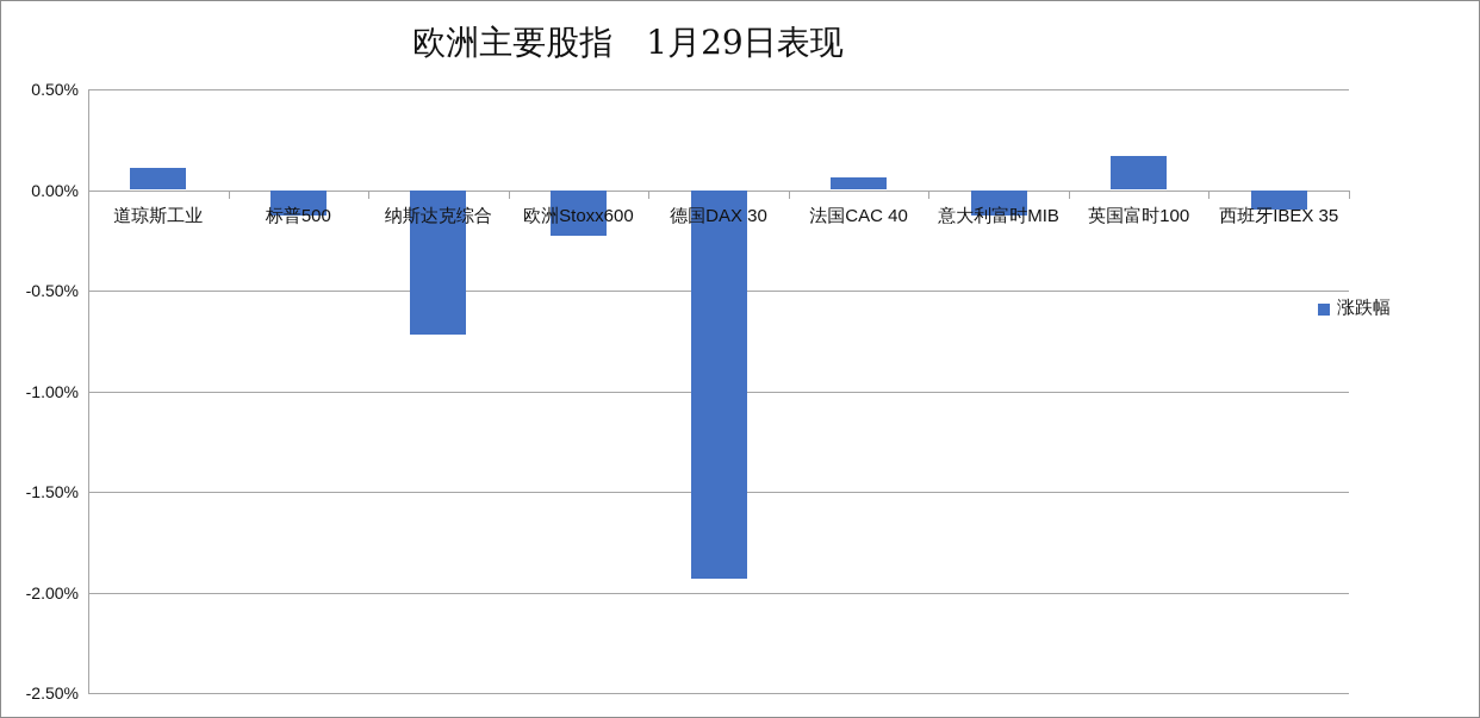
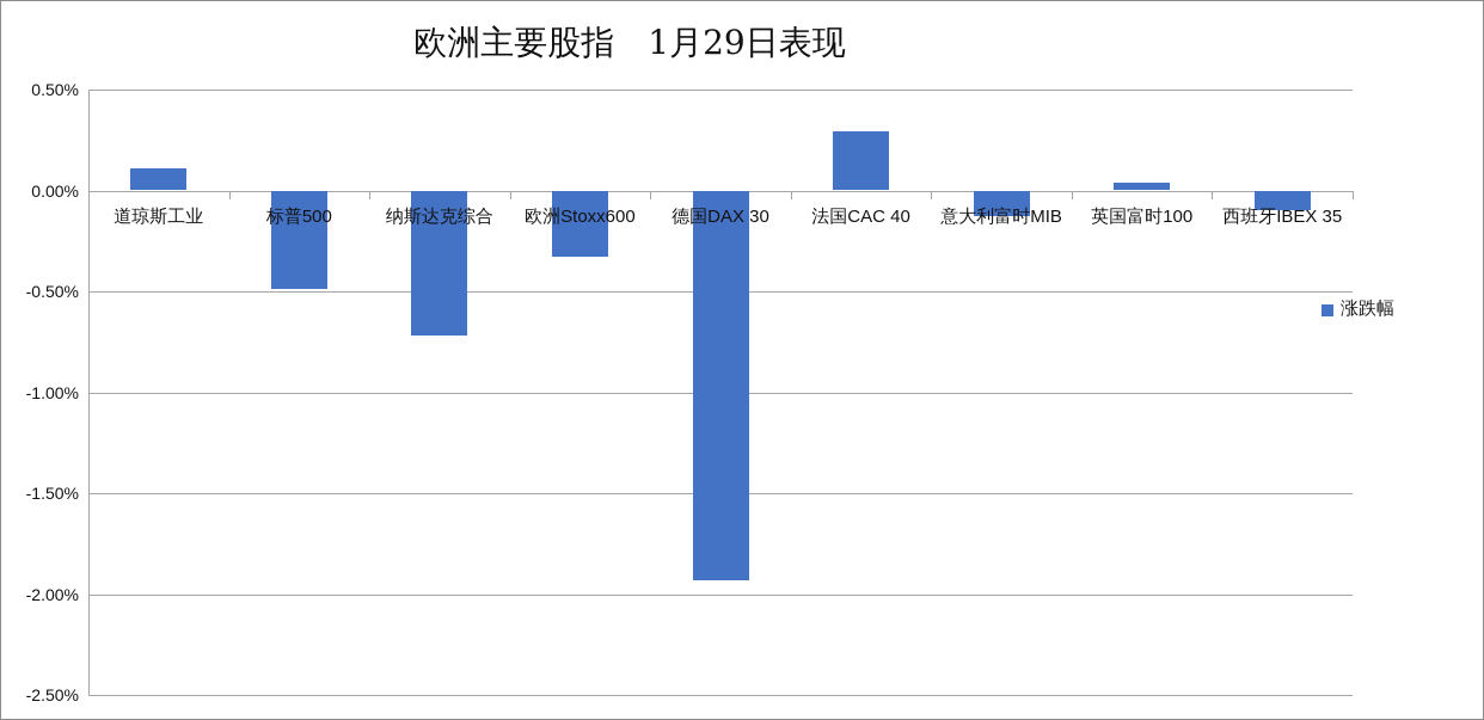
标普500: -0.13% -> -0.49%
欧洲Stoxx600: -0.23% -> -0.33%
法国CAC 40: 0.06% -> 0.29%
英国富时100: 0.17% -> 0.04%
